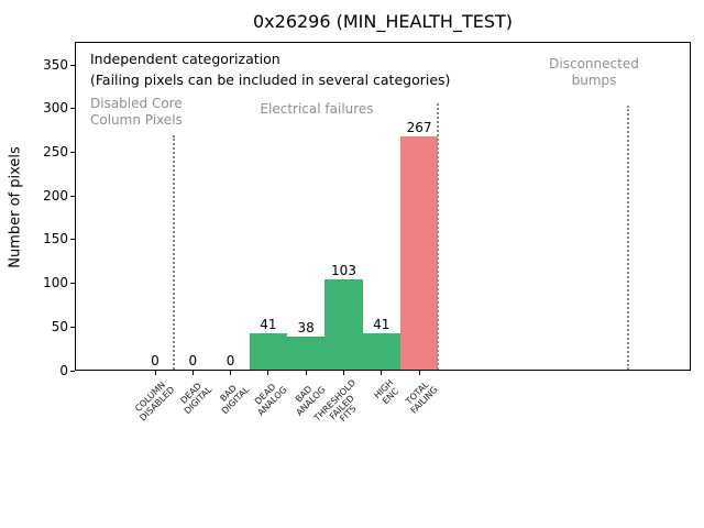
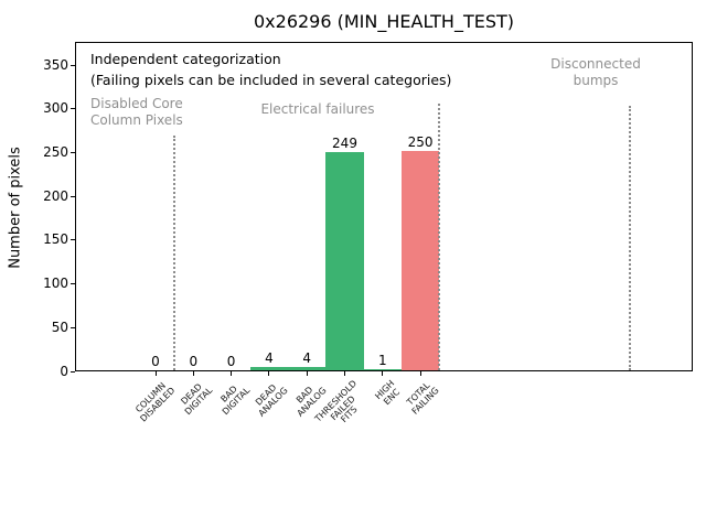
DEAD ANALOG: 41 -> 4
BAD ANALOG: 38 -> 4
THRESHOLD FAILED FITS: 103 -> 249
HIGH ENC: 41 -> 1
TOTAL FAILING: 267 -> 250
